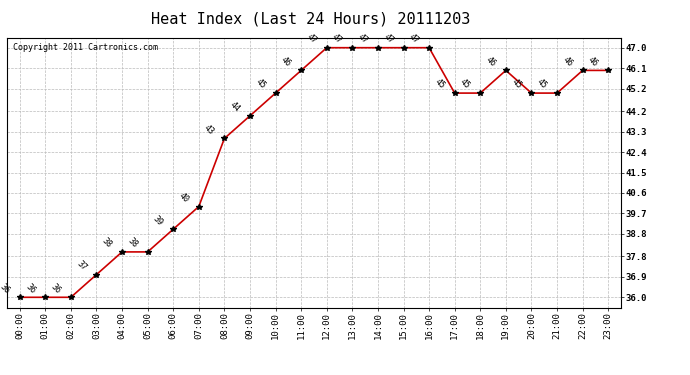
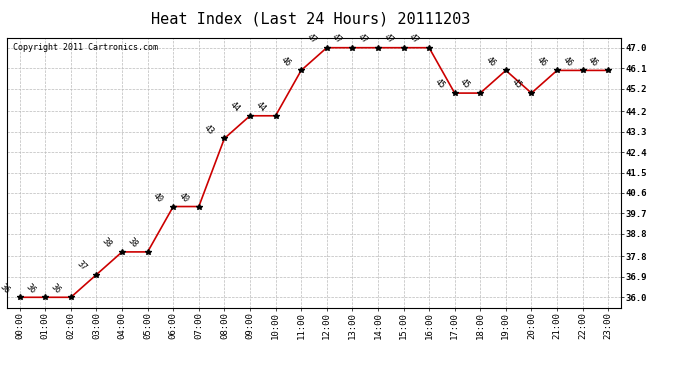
06:00: 39 -> 40
10:00: 45 -> 44
21:00: 45 -> 46
